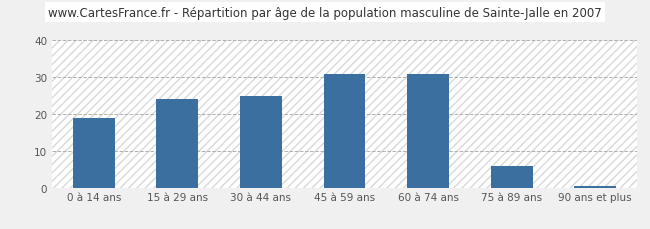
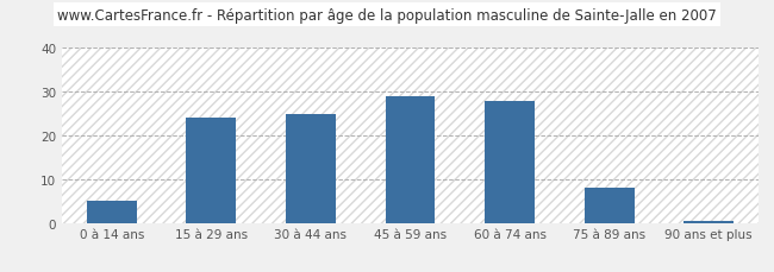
0 à 14 ans: 19.0 -> 5.0
45 à 59 ans: 31.0 -> 29.0
60 à 74 ans: 31.0 -> 28.0
75 à 89 ans: 6.0 -> 8.0
